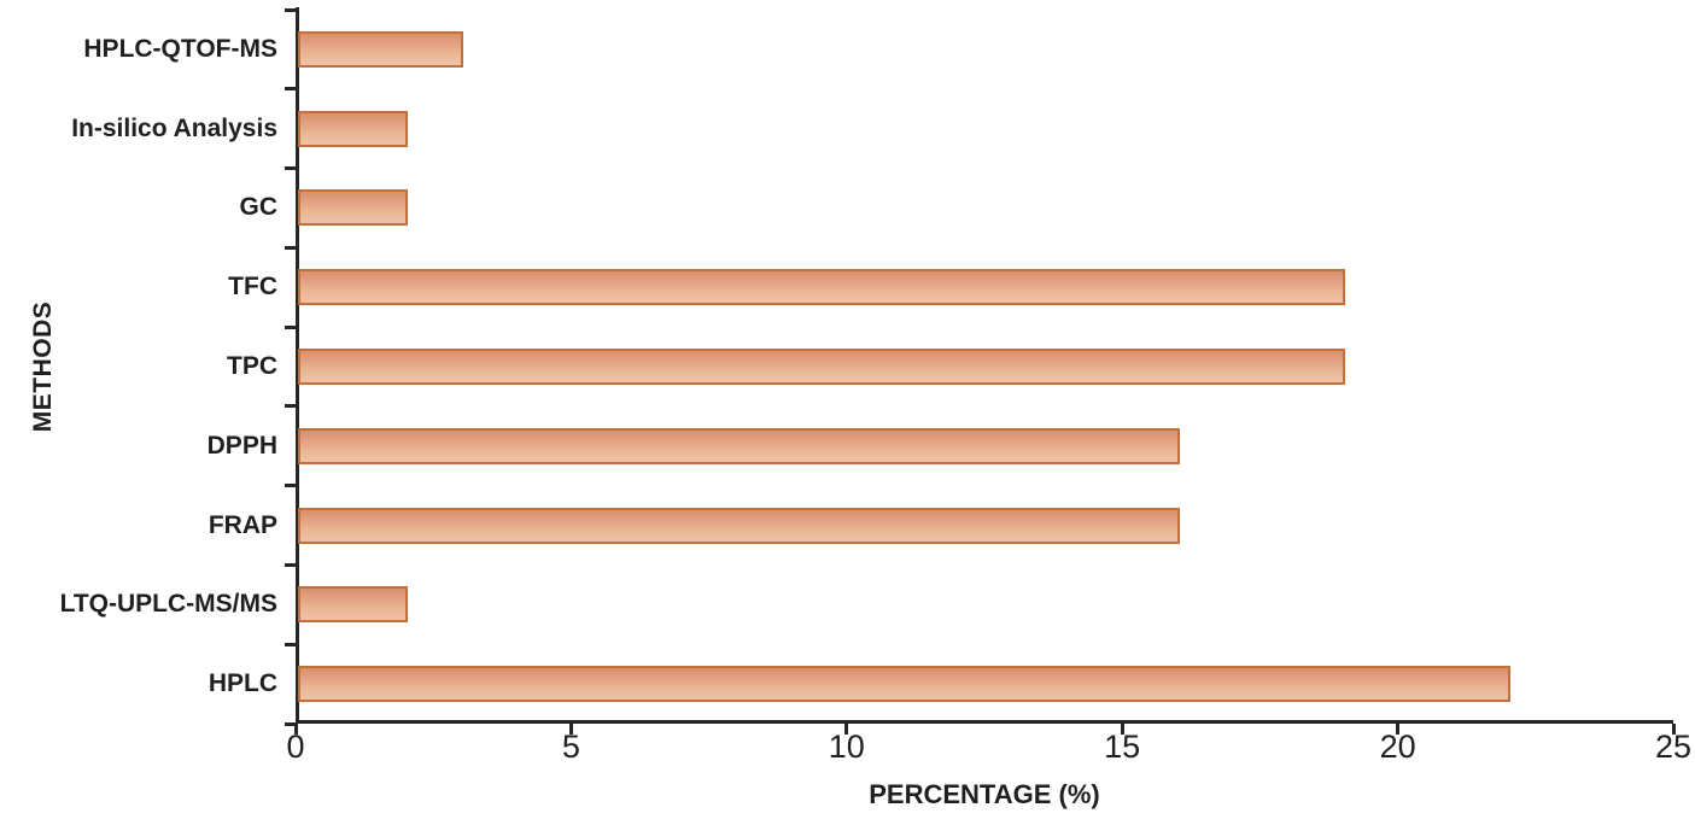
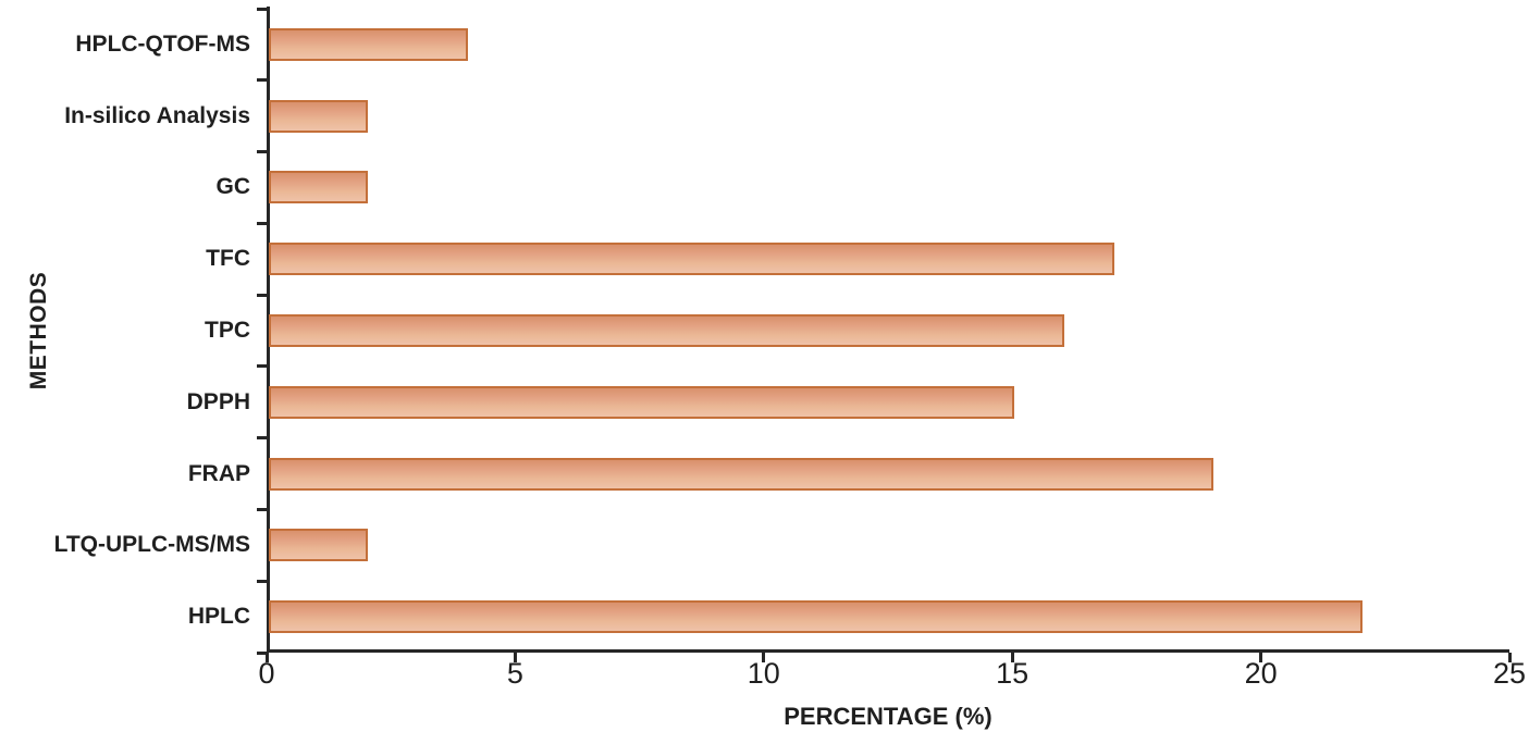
HPLC-QTOF-MS: 3 -> 4
TFC: 19 -> 17
TPC: 19 -> 16
DPPH: 16 -> 15
FRAP: 16 -> 19
